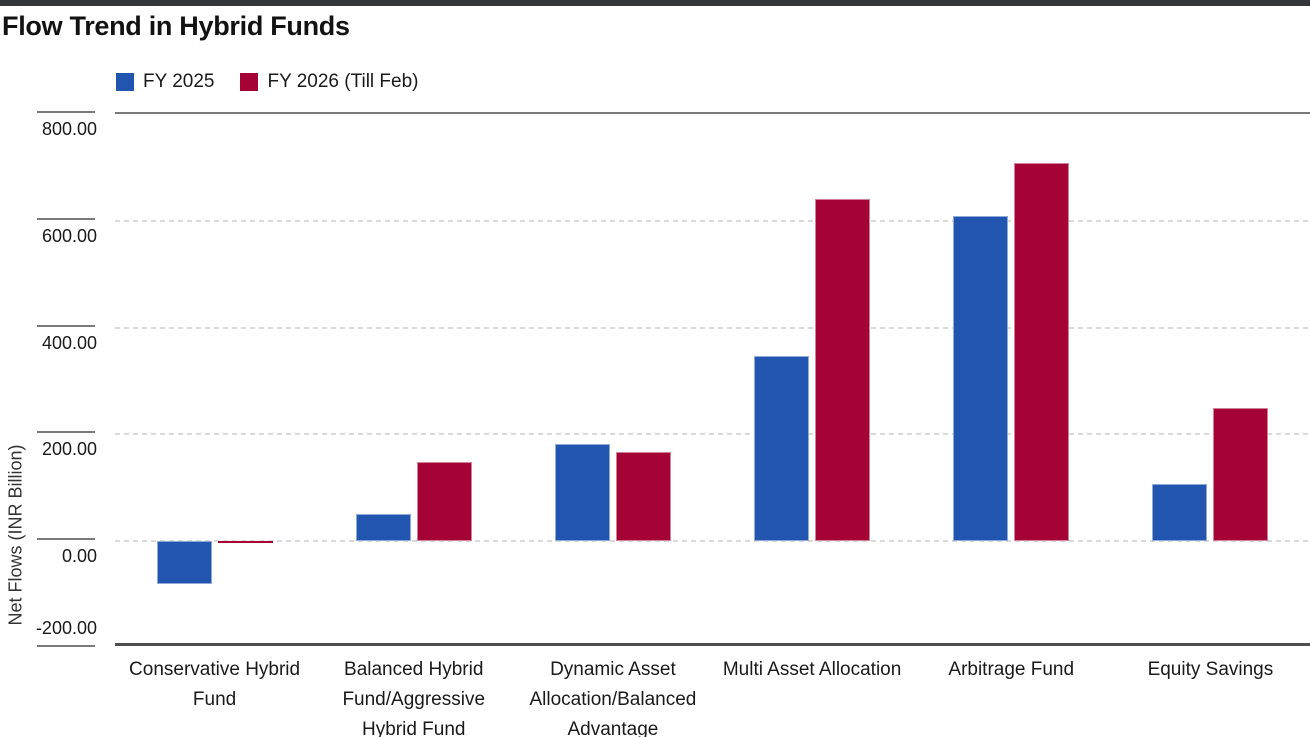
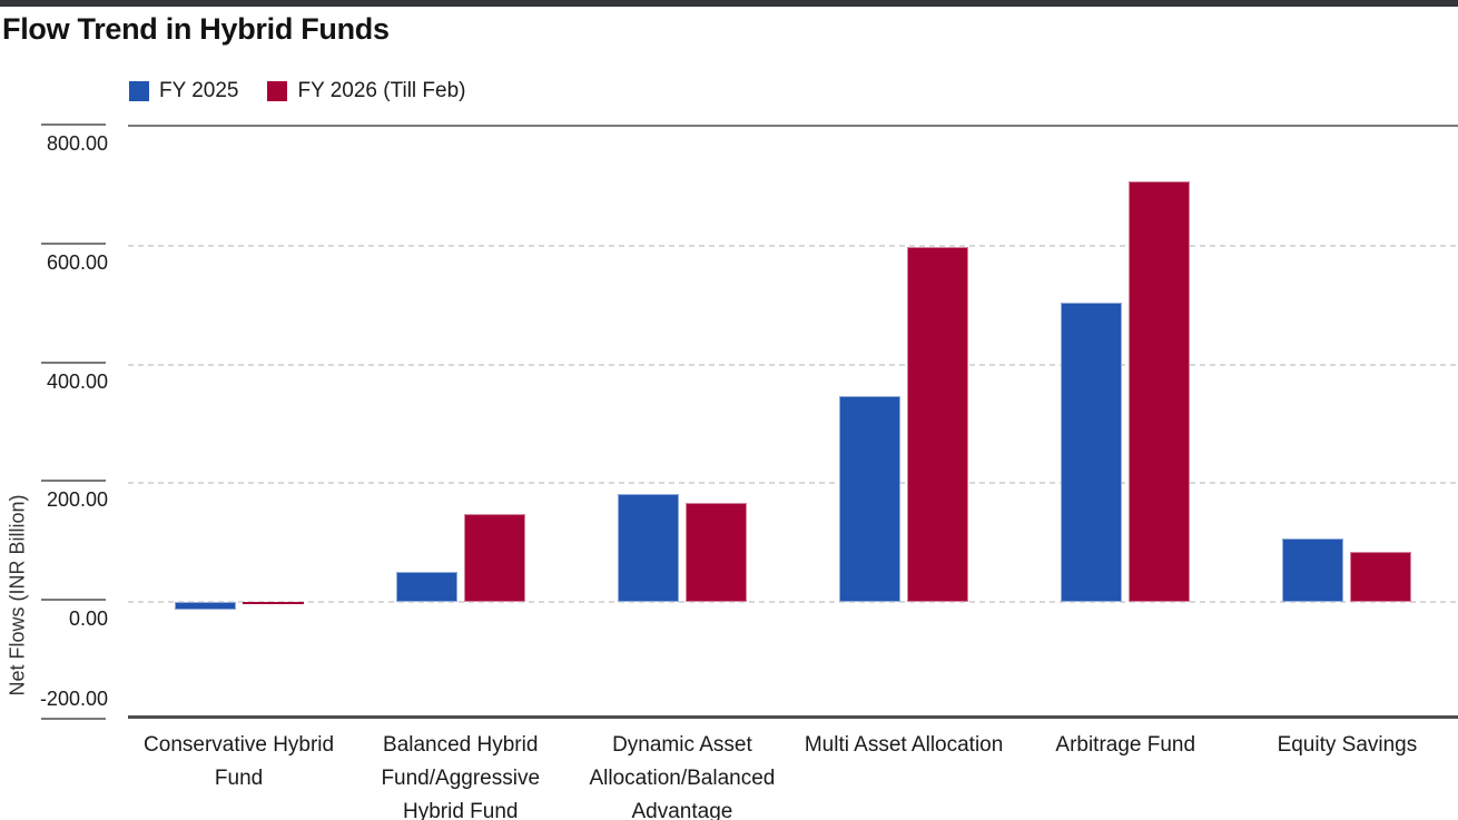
FY 2025/Conservative Hybrid Fund: -80 -> -10
FY 2026 (Till Feb)/Multi Asset Allocation: 640 -> 600
FY 2025/Arbitrage Fund: 610 -> 500
FY 2026 (Till Feb)/Equity Savings: 250 -> 80
